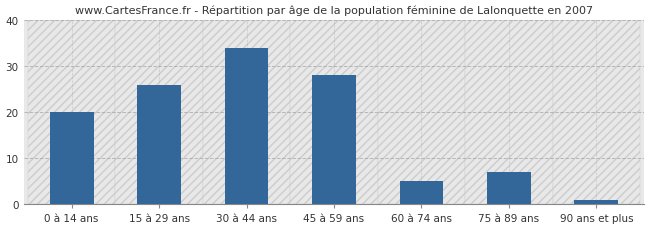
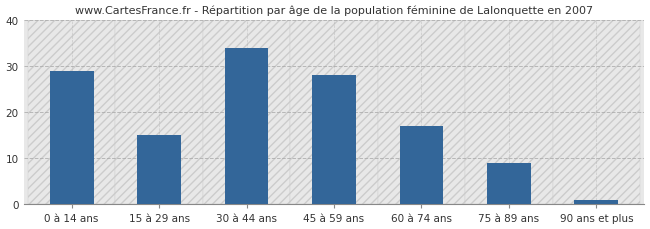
0 à 14 ans: 20 -> 29
15 à 29 ans: 26 -> 15
60 à 74 ans: 5 -> 17
75 à 89 ans: 7 -> 9
